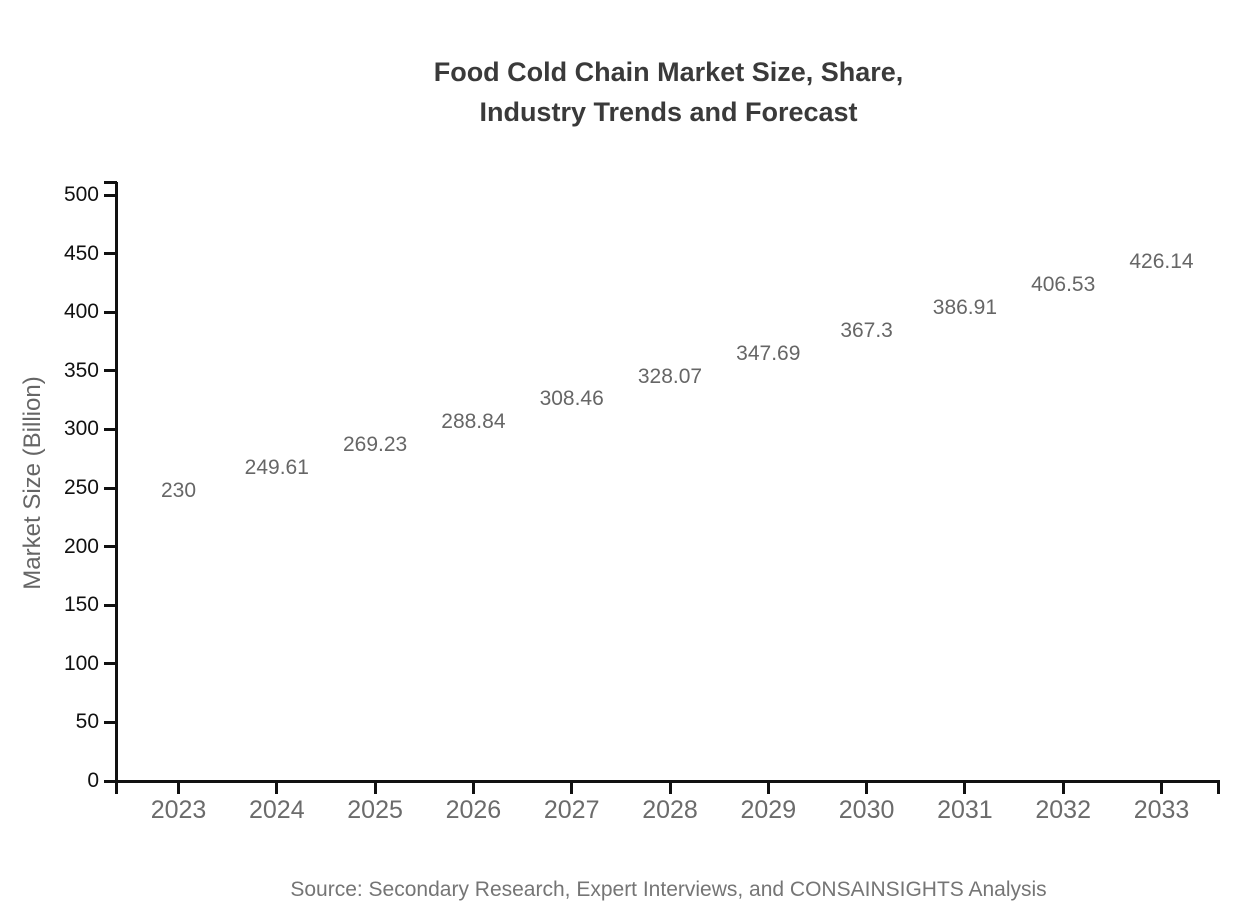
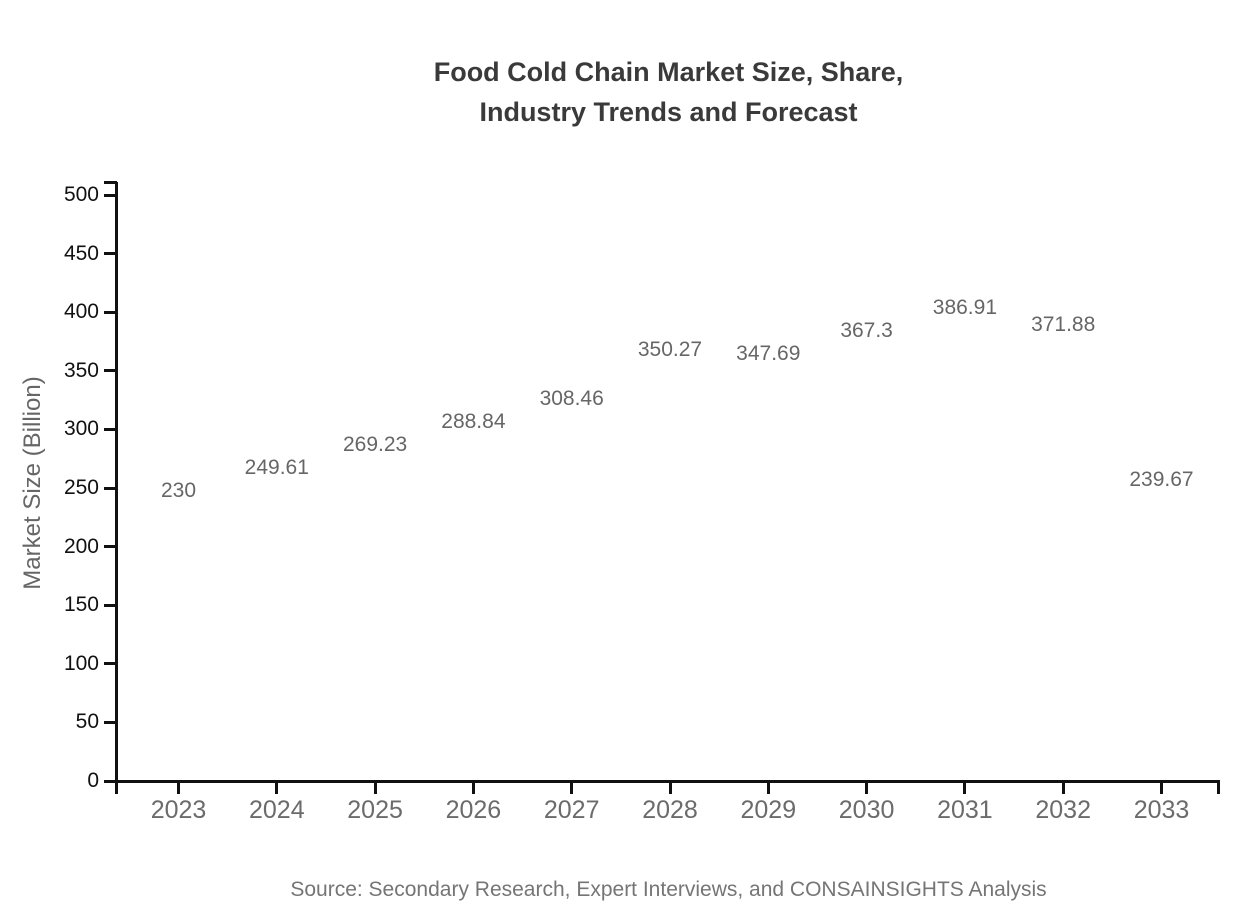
2028: 328.07 -> 350.27
2032: 406.53 -> 371.88
2033: 426.14 -> 239.67
